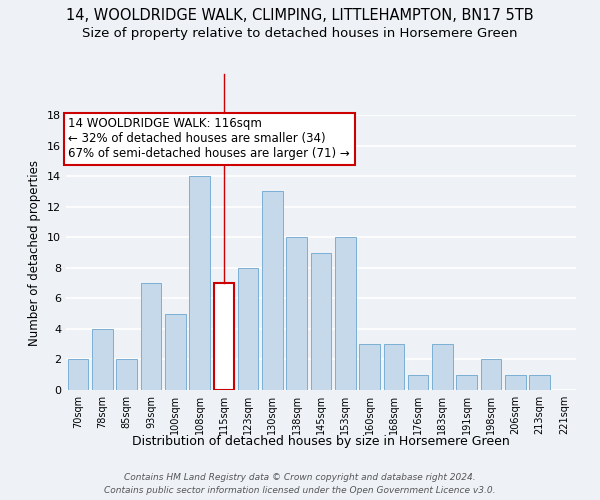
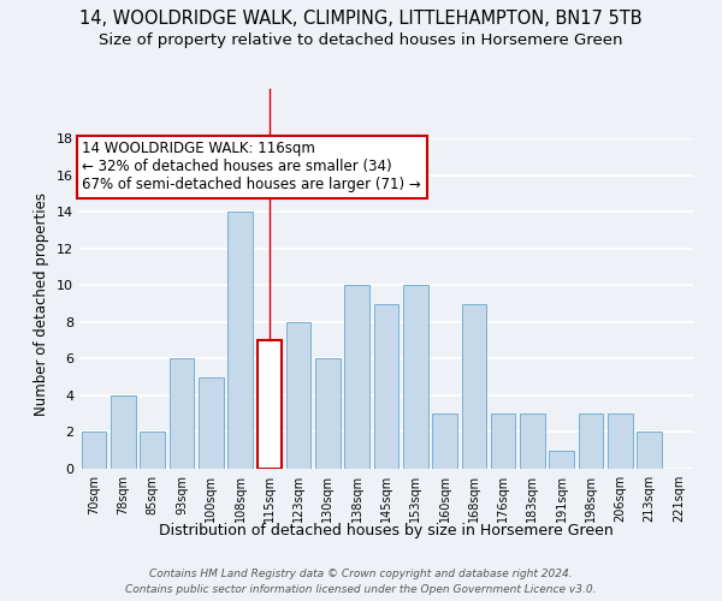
93sqm: 7 -> 6
130sqm: 13 -> 6
168sqm: 3 -> 9
176sqm: 1 -> 3
198sqm: 2 -> 3
206sqm: 1 -> 3
213sqm: 1 -> 2
